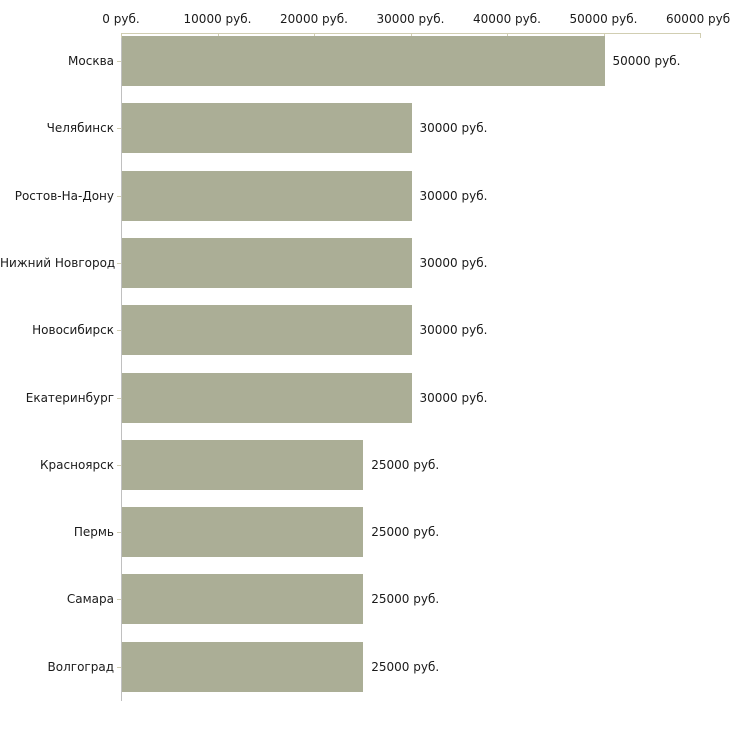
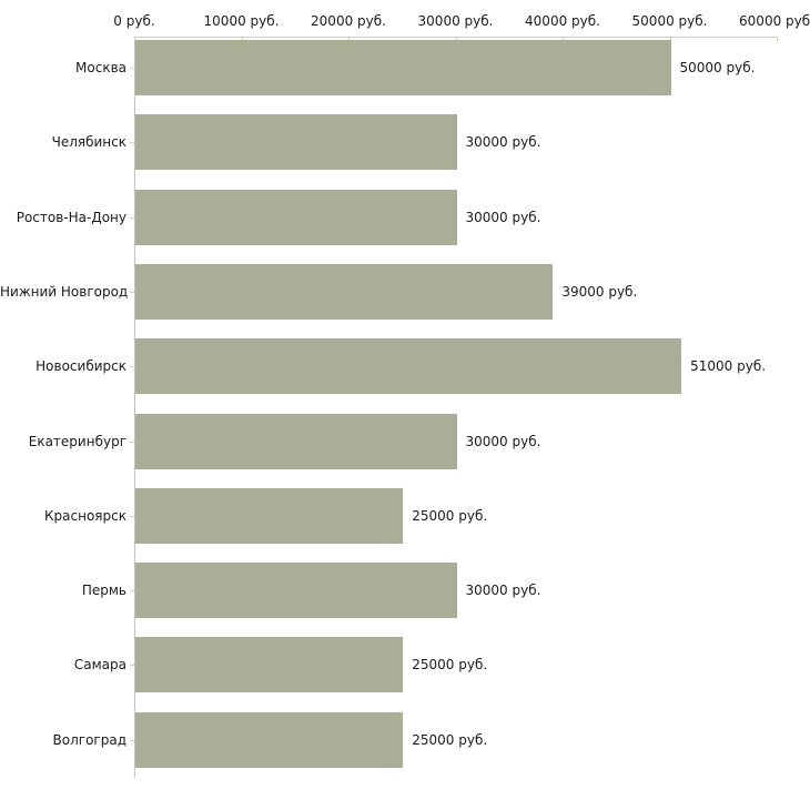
Нижний Новгород: 30000 -> 39000
Новосибирск: 30000 -> 51000
Пермь: 25000 -> 30000
